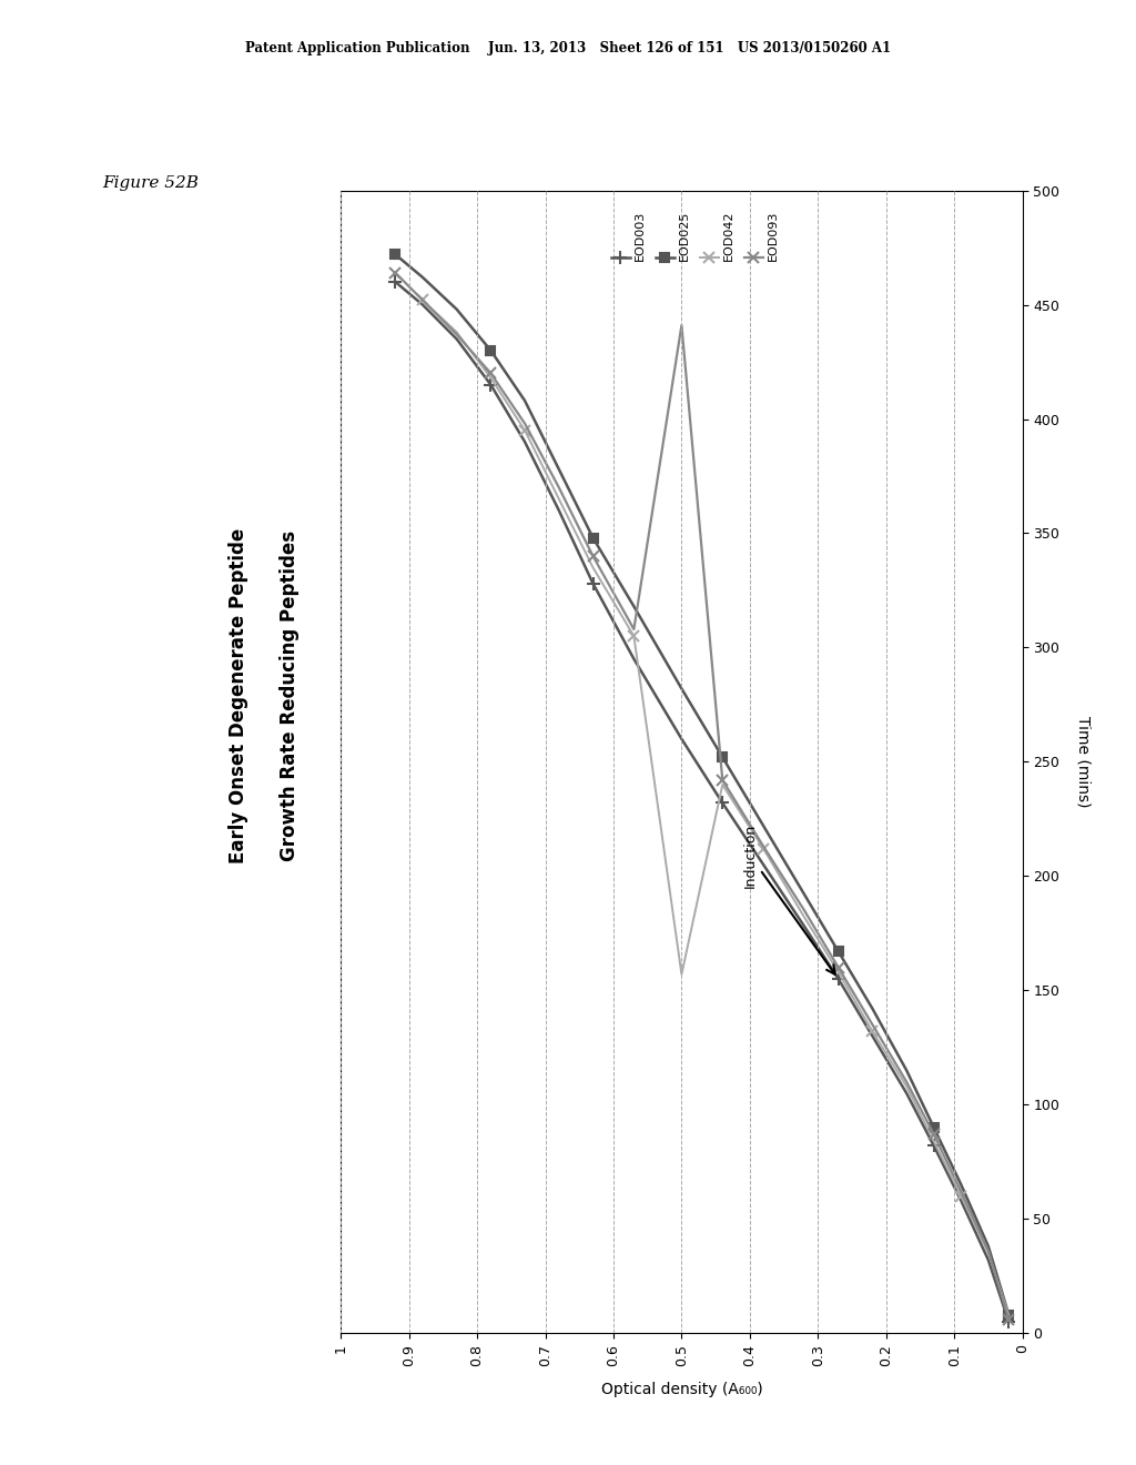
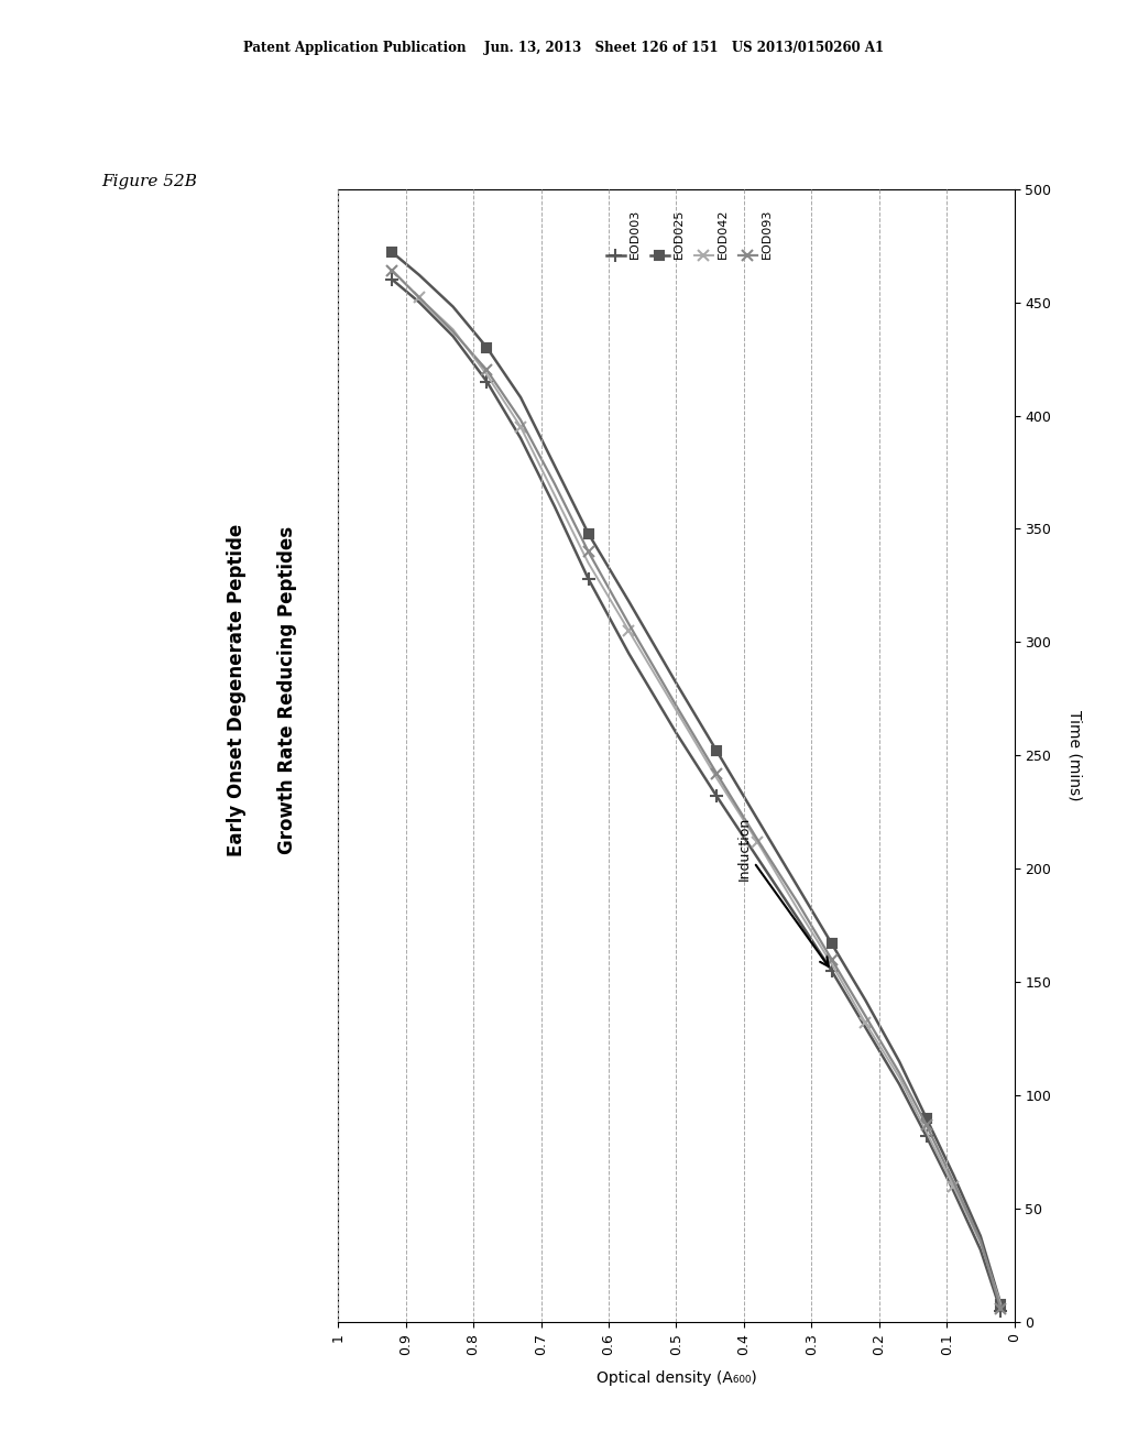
EOD042/0.5: 157 -> 270
EOD093/0.5: 441 -> 272
